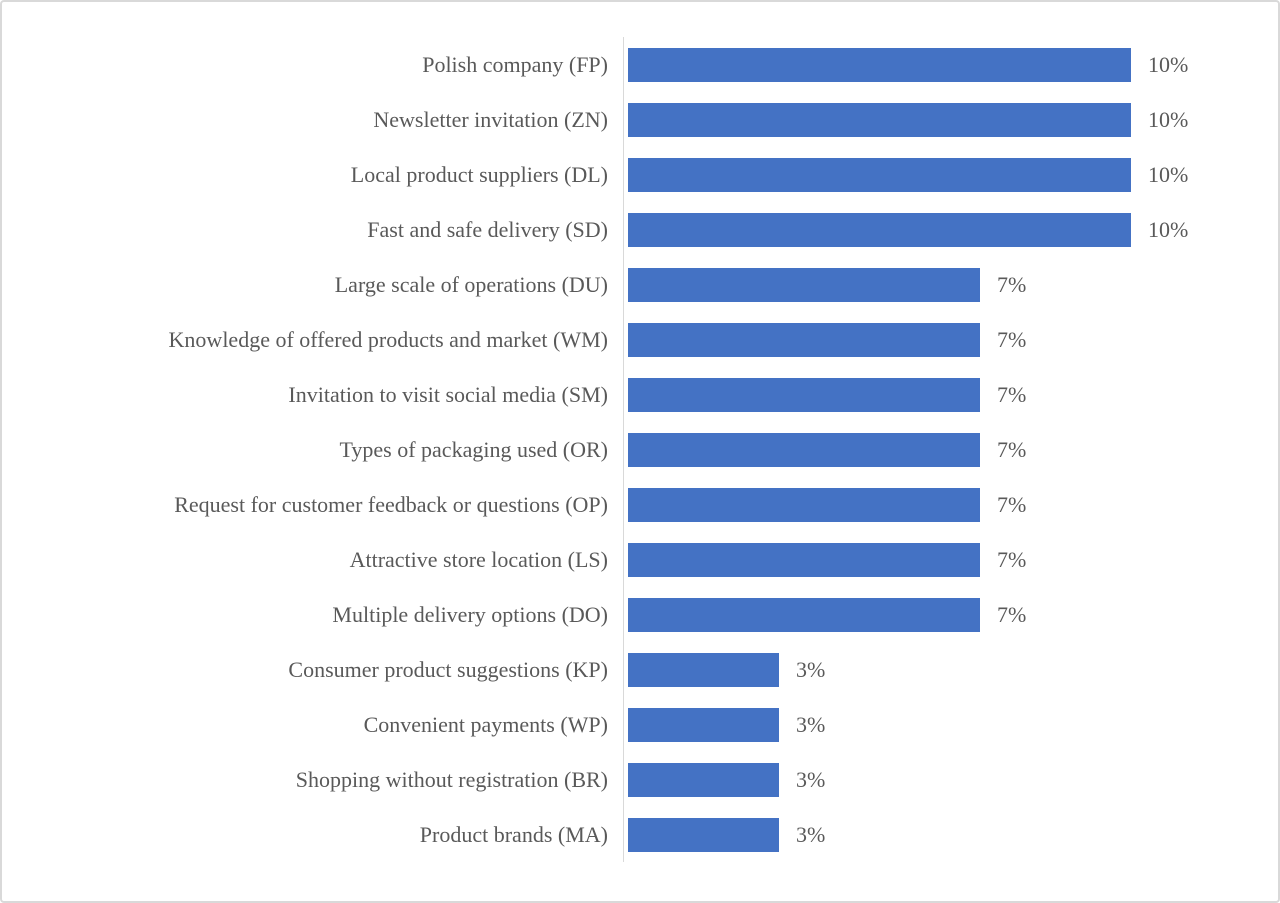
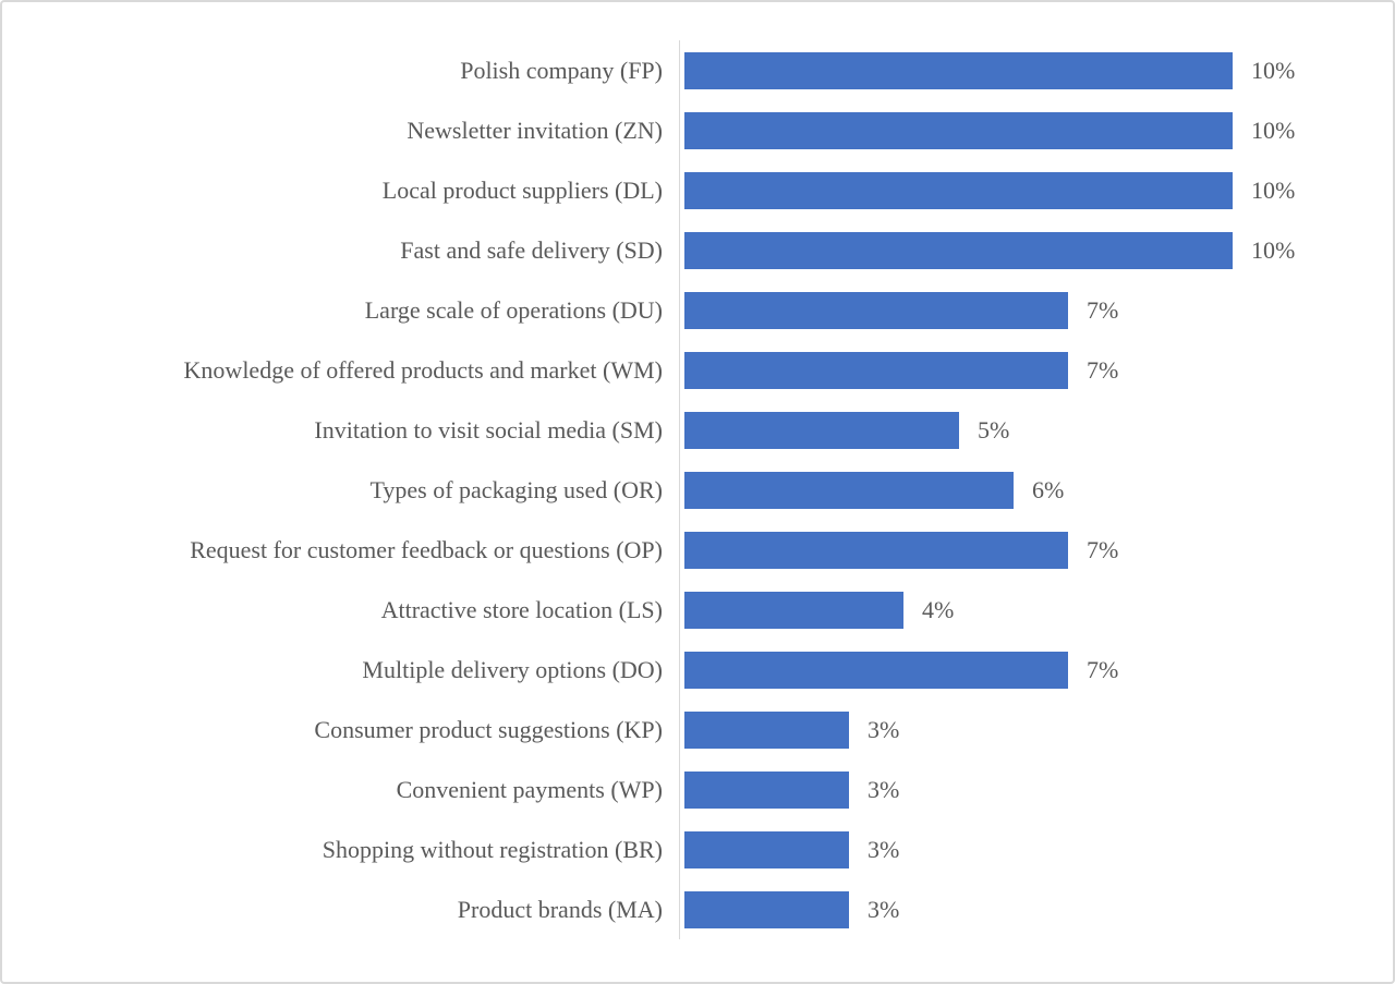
Invitation to visit social media (SM): 7% -> 5%
Types of packaging used (OR): 7% -> 6%
Attractive store location (LS): 7% -> 4%
